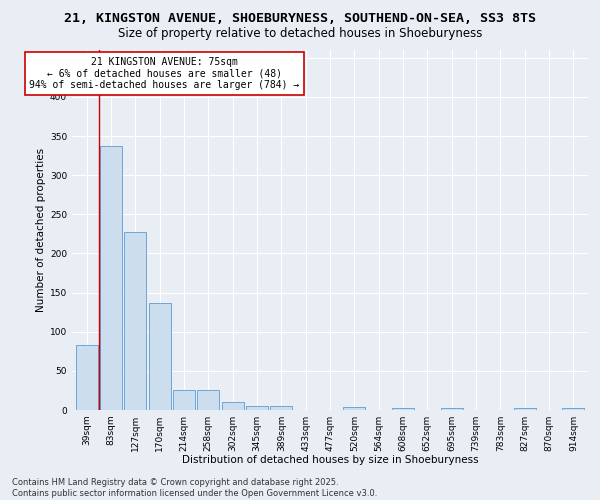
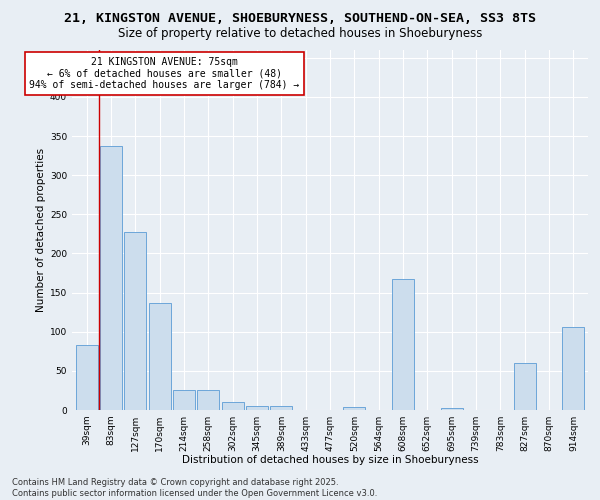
608sqm: 3 -> 168
827sqm: 3 -> 60
914sqm: 3 -> 106
